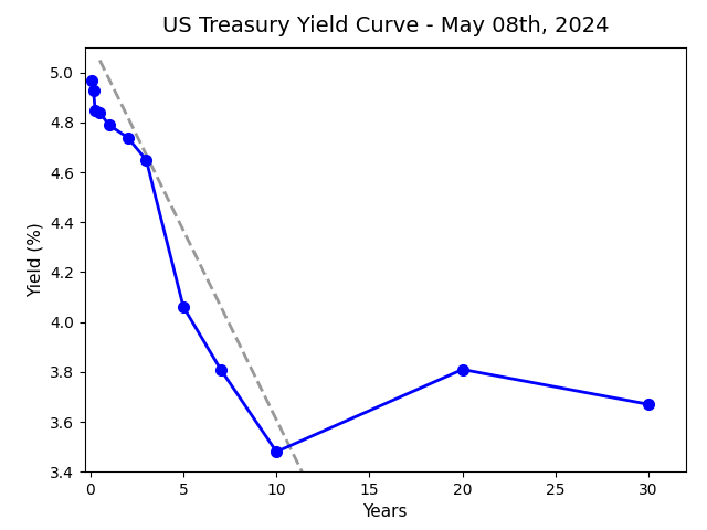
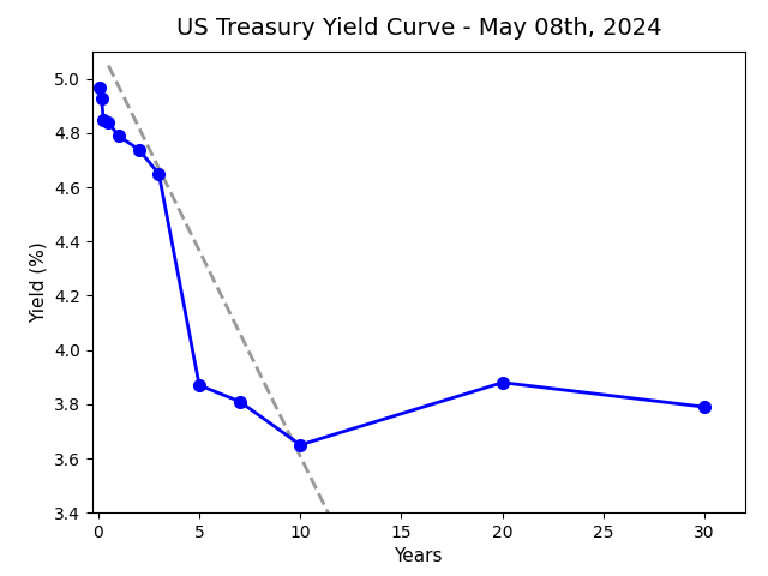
5: 4.06 -> 3.87
10: 3.48 -> 3.65
20: 3.81 -> 3.88
30: 3.67 -> 3.79
